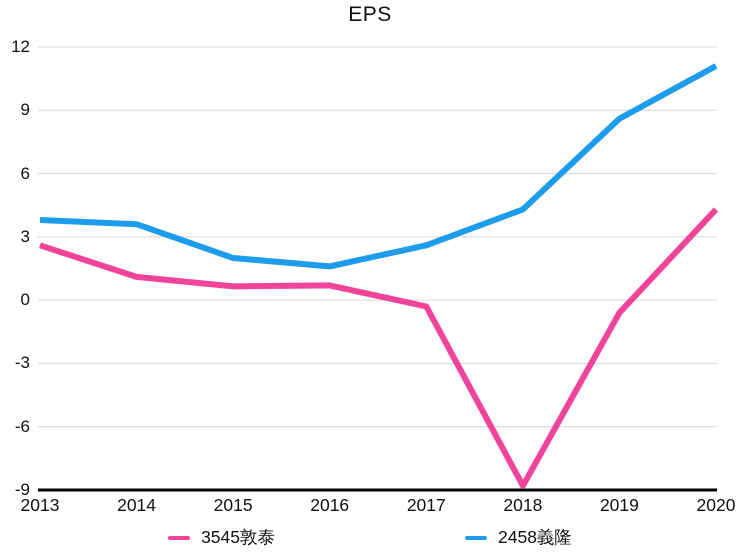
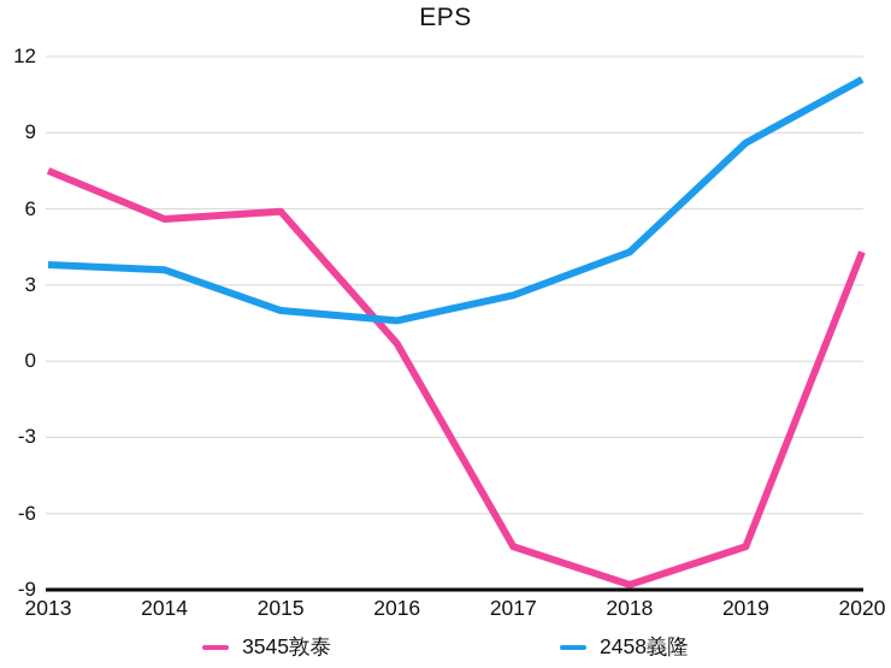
3545敦泰/2013: 2.6 -> 7.5
3545敦泰/2014: 1.1 -> 5.6
3545敦泰/2015: 0.7 -> 5.9
3545敦泰/2017: -0.3 -> -7.3
3545敦泰/2019: -0.6 -> -7.3
